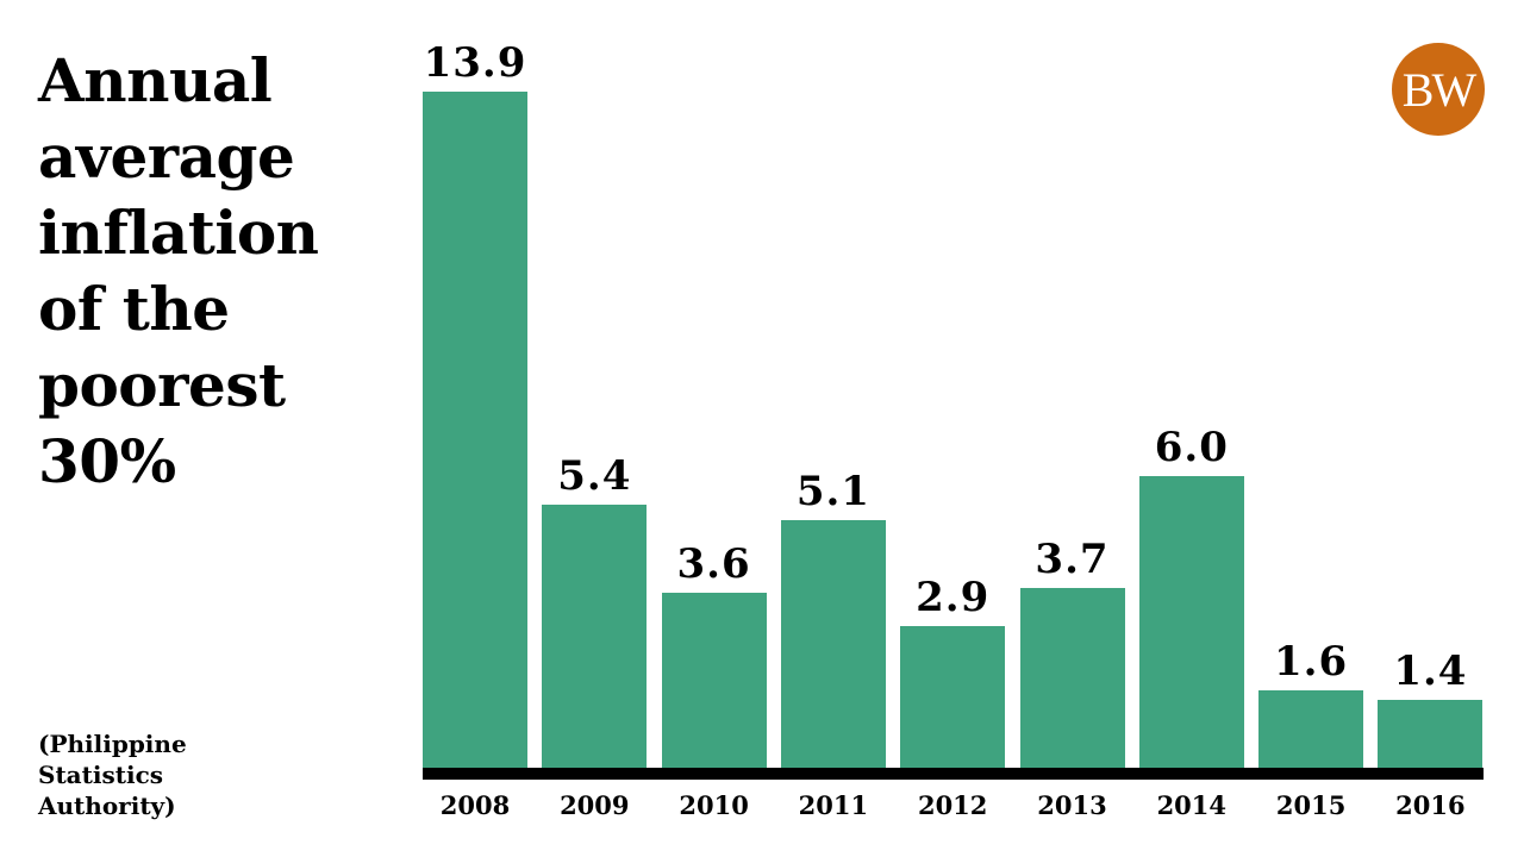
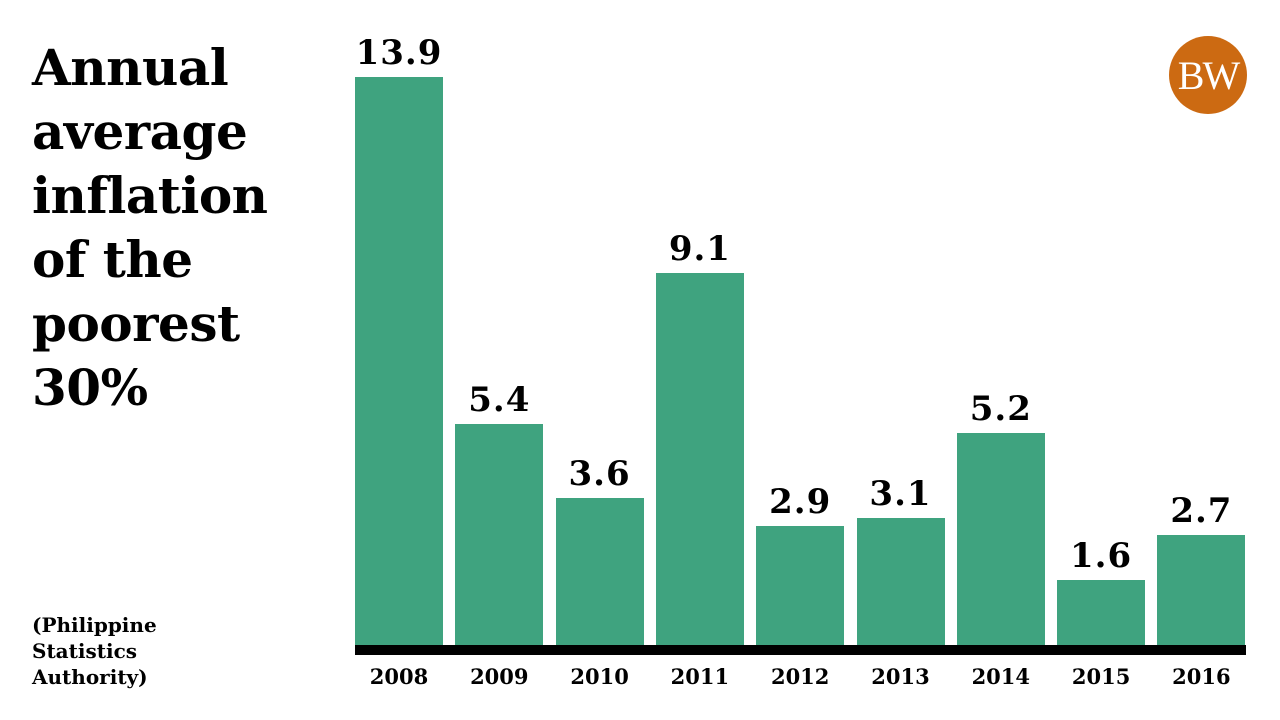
2011: 5.1 -> 9.1
2013: 3.7 -> 3.1
2014: 6.0 -> 5.2
2016: 1.4 -> 2.7
